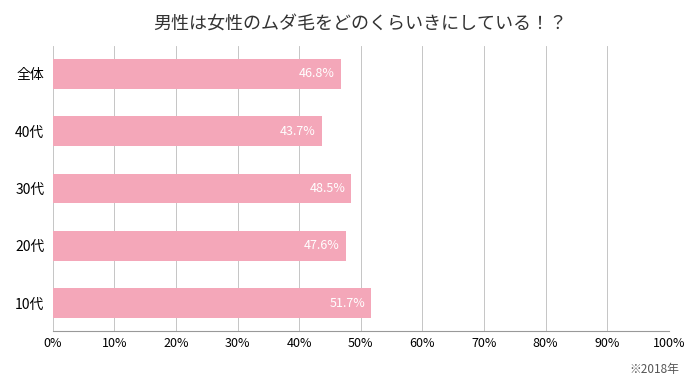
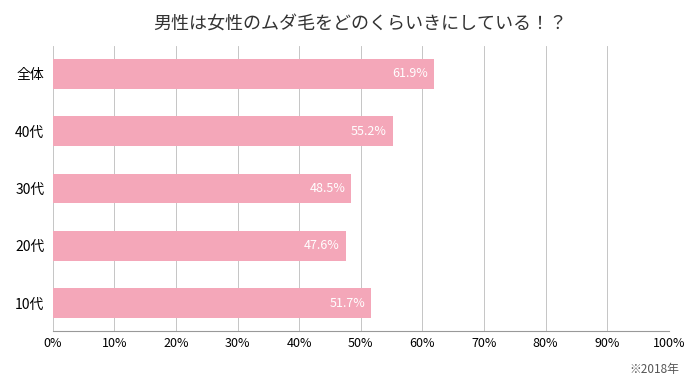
全体: 46.8% -> 61.9%
40代: 43.7% -> 55.2%
